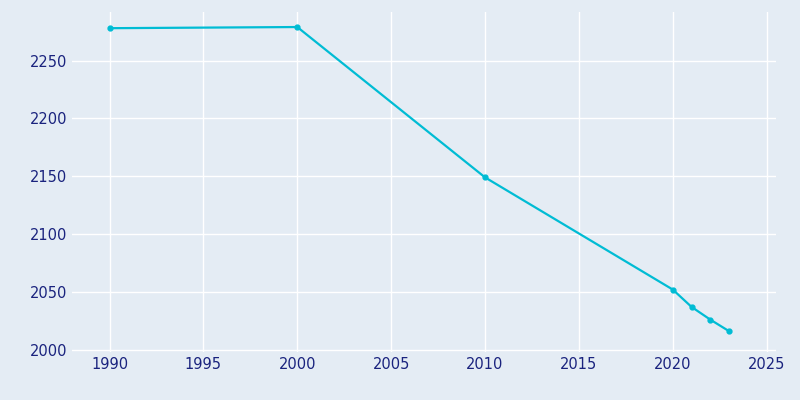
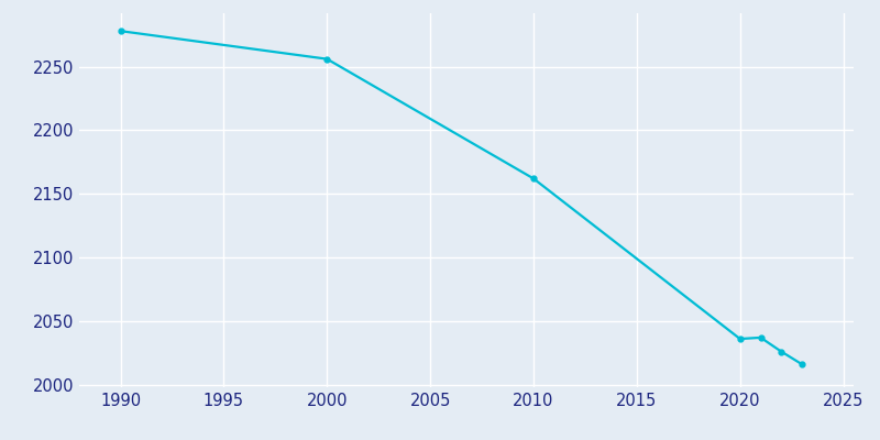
2000: 2279 -> 2256
2010: 2149 -> 2162
2020: 2052 -> 2036
